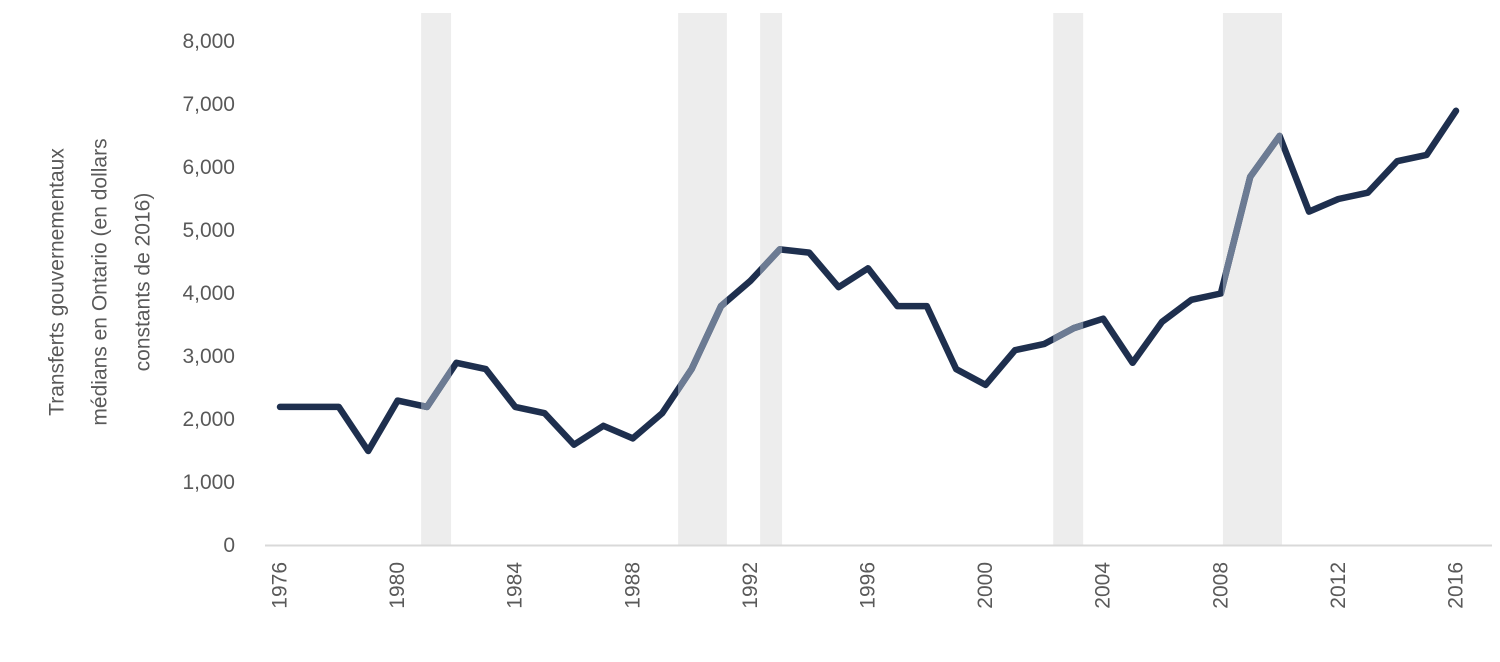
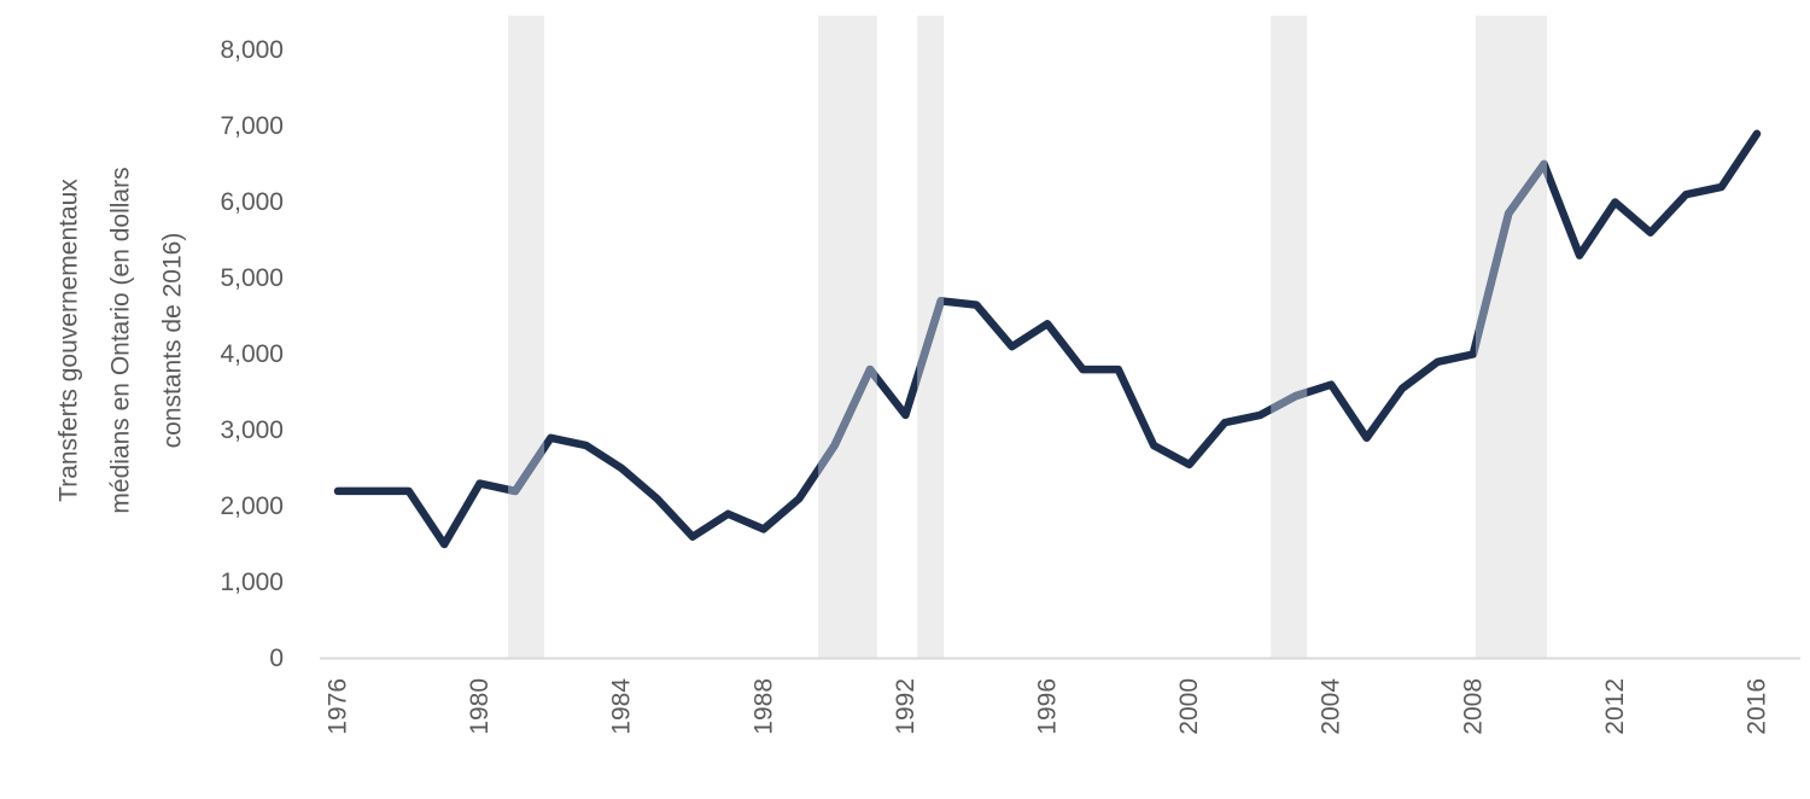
1984: 2200 -> 2500
1992: 4200 -> 3200
2012: 5500 -> 6000
